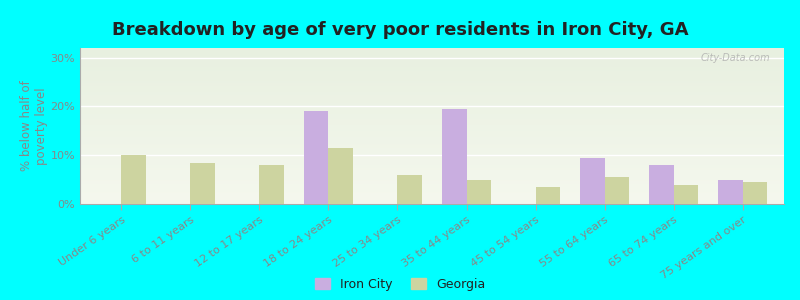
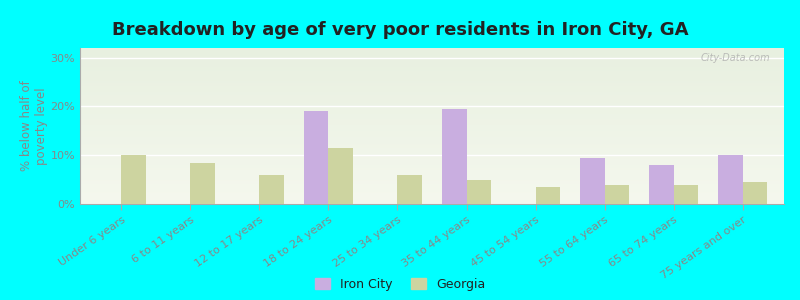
Georgia/12 to 17 years: 8.0% -> 6.0%
Georgia/55 to 64 years: 5.5% -> 4.0%
Iron City/75 years and over: 5.0% -> 10.0%
